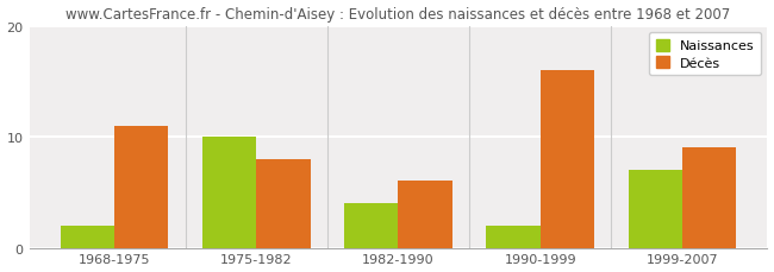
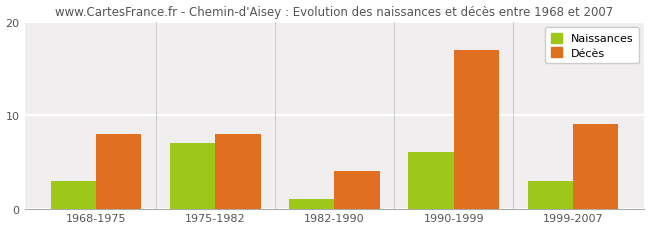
Naissances/1968-1975: 2 -> 3
Décès/1968-1975: 11 -> 8
Naissances/1975-1982: 10 -> 7
Naissances/1982-1990: 4 -> 1
Décès/1982-1990: 6 -> 4
Naissances/1990-1999: 2 -> 6
Décès/1990-1999: 16 -> 17
Naissances/1999-2007: 7 -> 3
